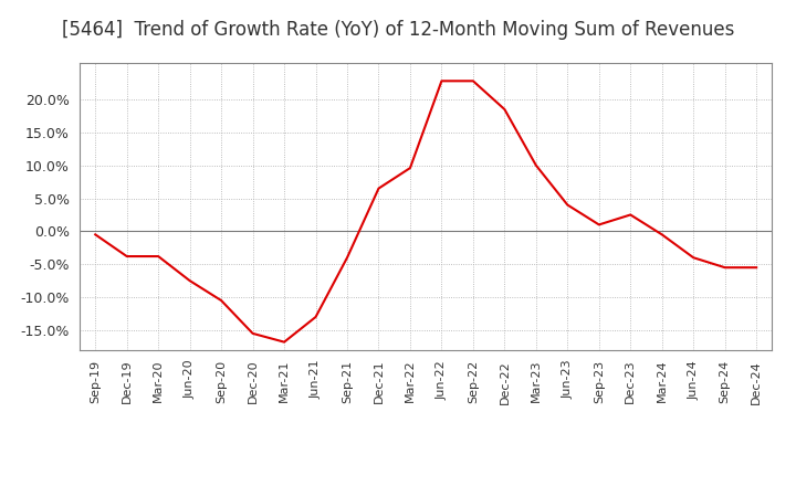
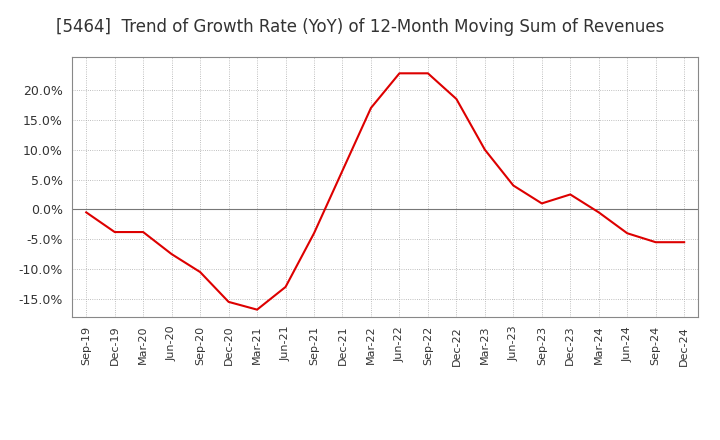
Mar-22: 9.6% -> 17.0%
